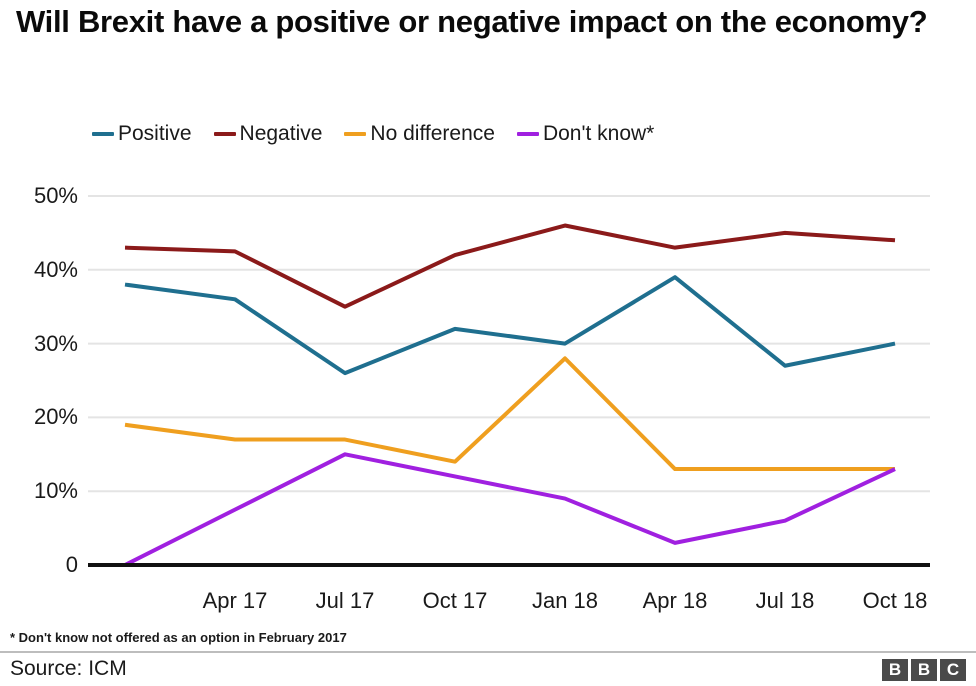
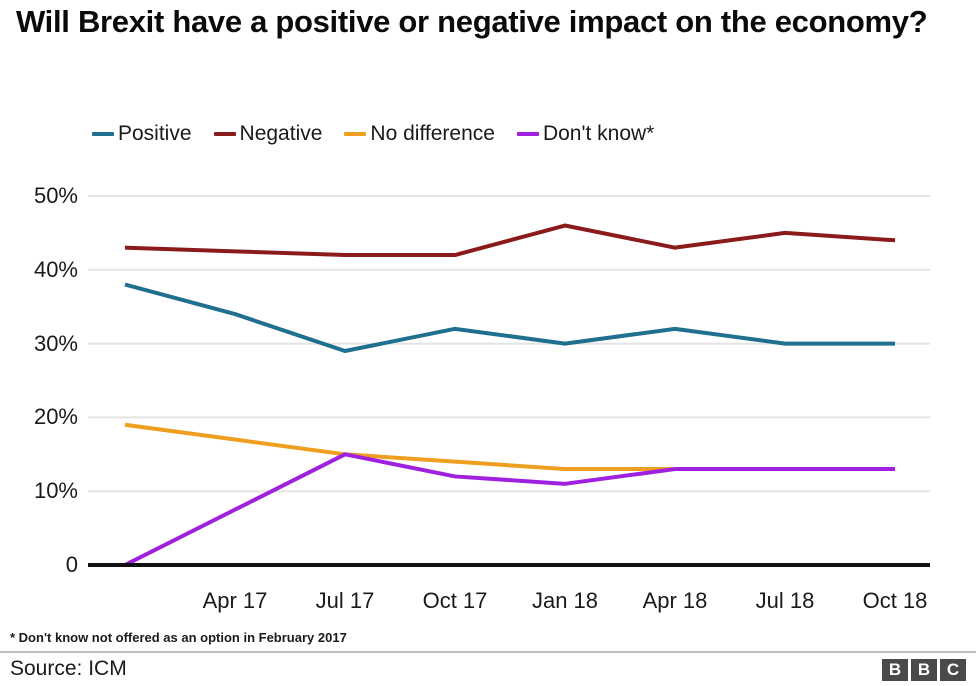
Positive/Apr 17: 36% -> 34%
Positive/Jul 17: 26% -> 29%
Negative/Jul 17: 35% -> 42%
No difference/Jul 17: 17% -> 15%
No difference/Oct 17: 28% -> 13%
Don't know*/Oct 17: 9% -> 11%
Positive/Jan 18: 39% -> 32%
Don't know*/Jan 18: 3% -> 13%
Positive/Jul 18: 27% -> 30%
Don't know*/Jul 18: 6% -> 13%
